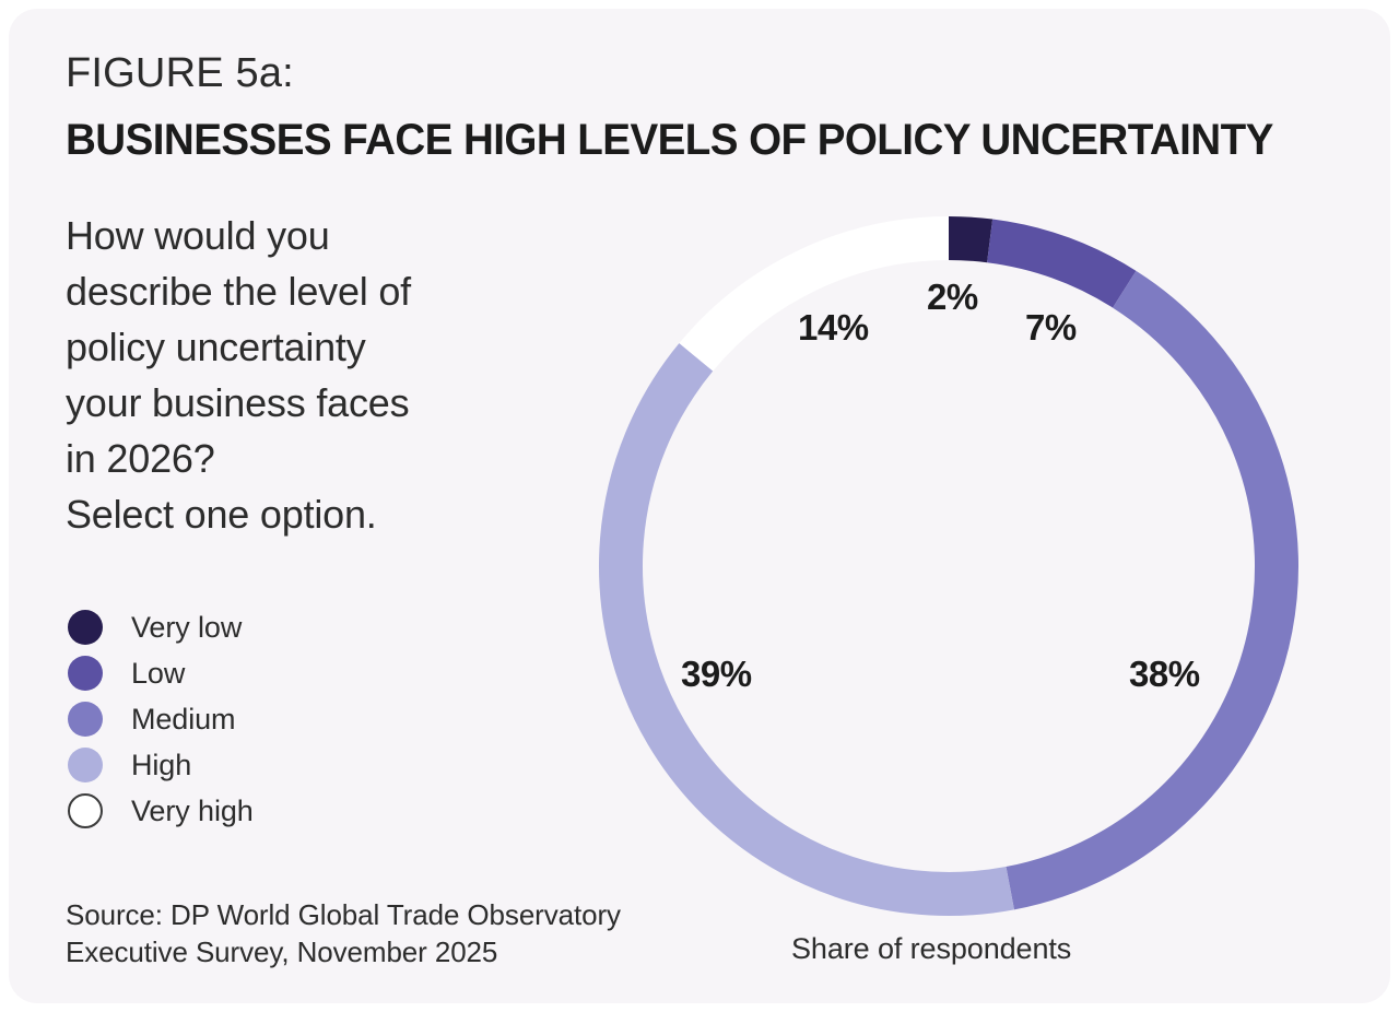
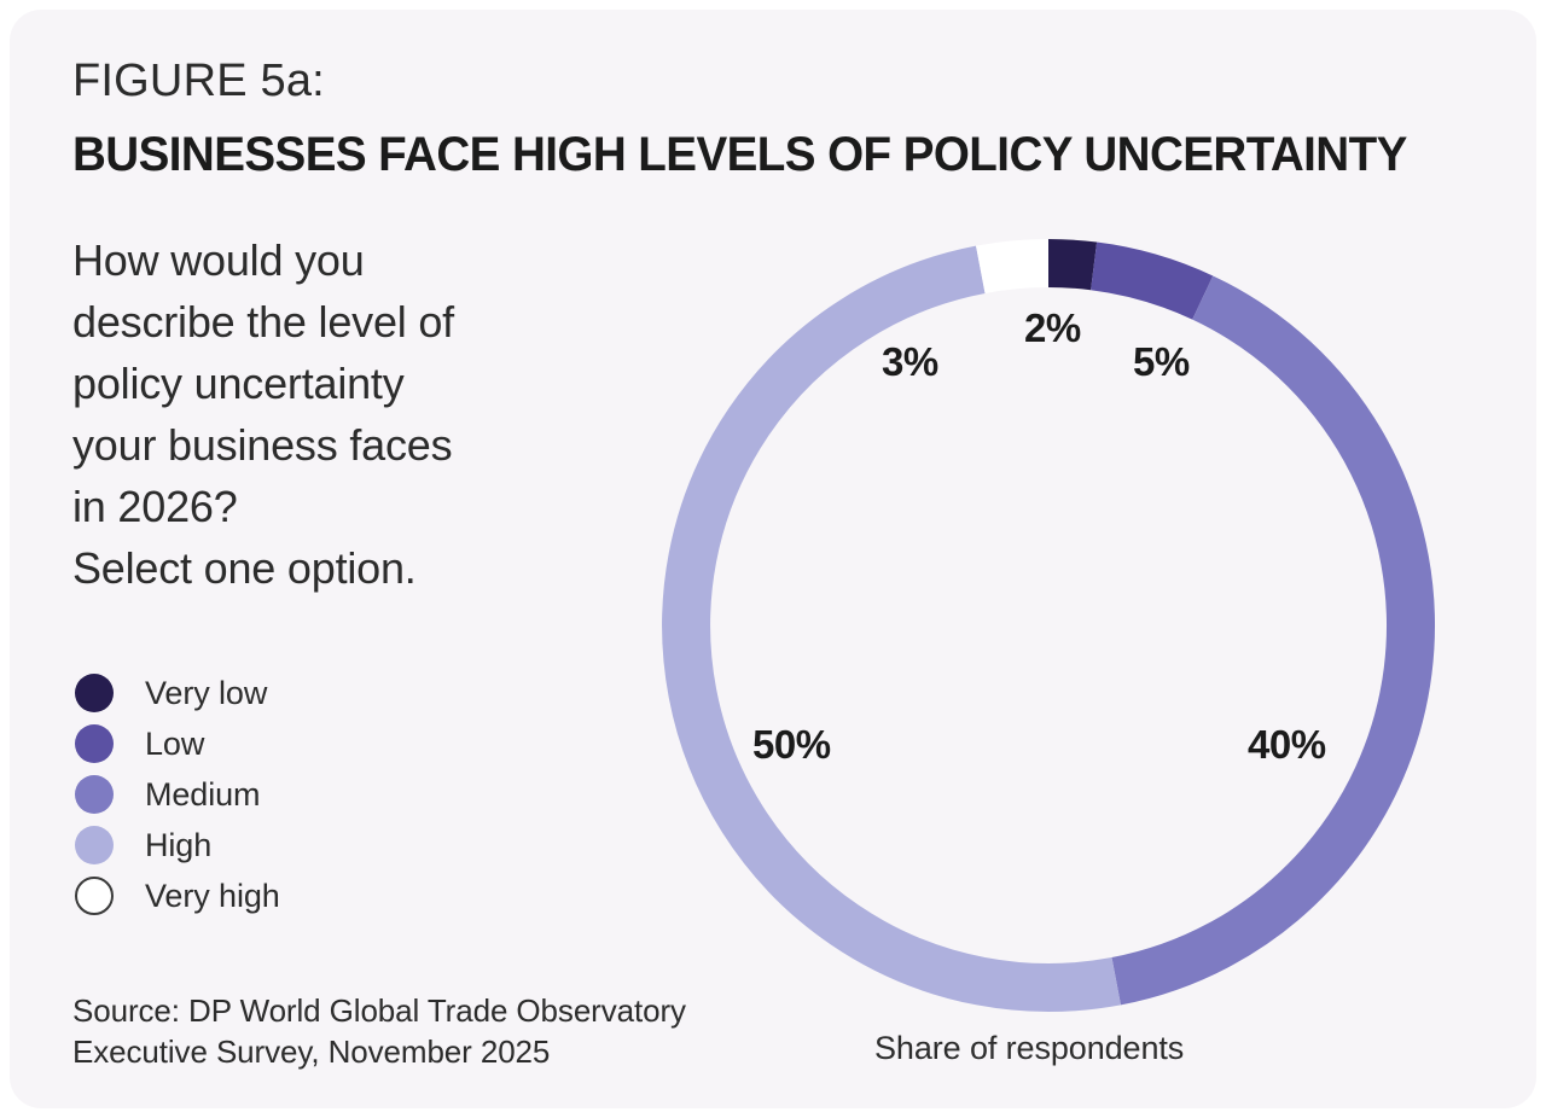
Low: 7% -> 5%
Medium: 38% -> 40%
High: 39% -> 50%
Very high: 14% -> 3%
